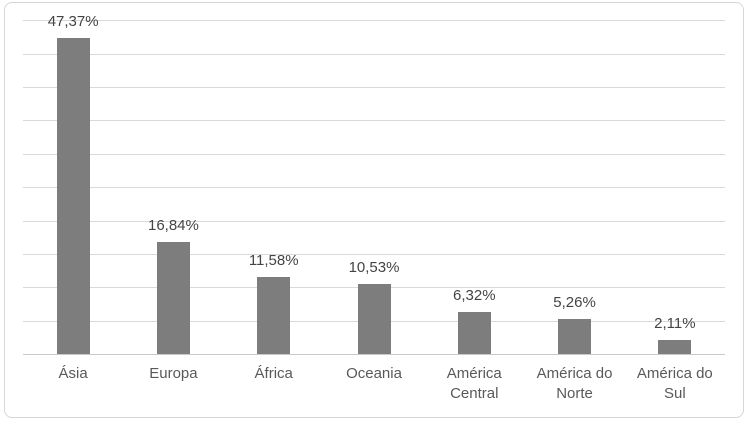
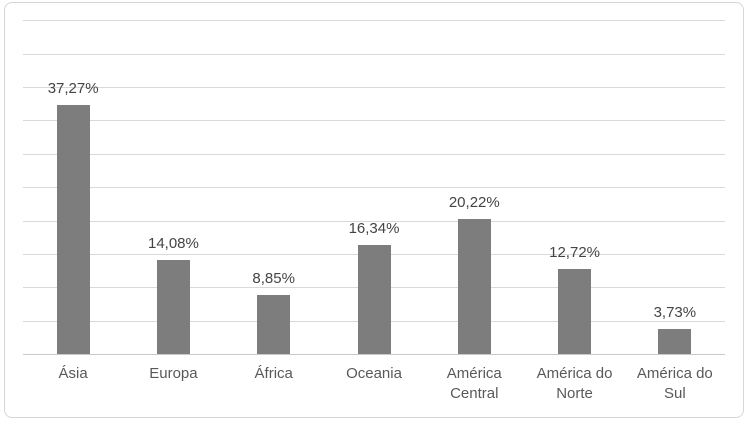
Ásia: 47,37% -> 37,27%
Europa: 16,84% -> 14,08%
África: 11,58% -> 8,85%
Oceania: 10,53% -> 16,34%
América Central: 6,32% -> 20,22%
América do Norte: 5,26% -> 12,72%
América do Sul: 2,11% -> 3,73%
